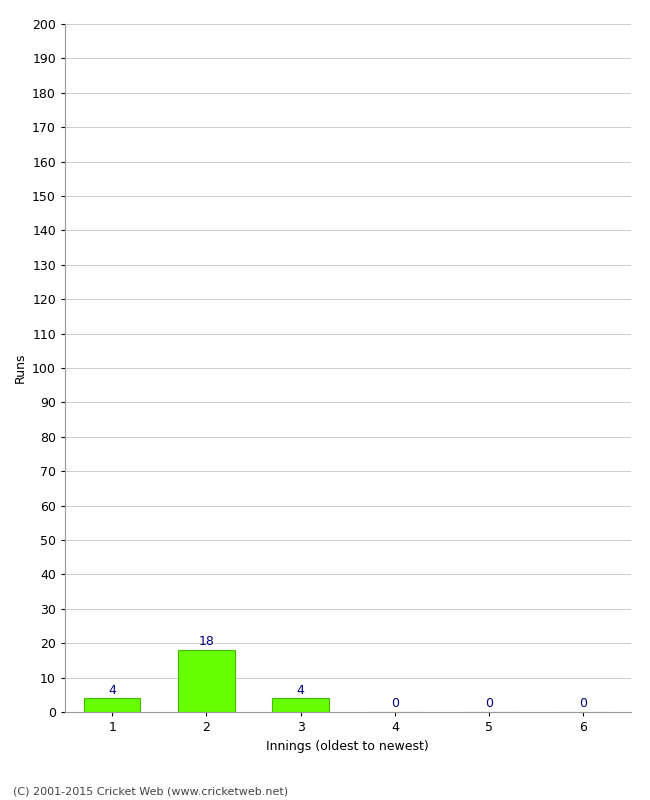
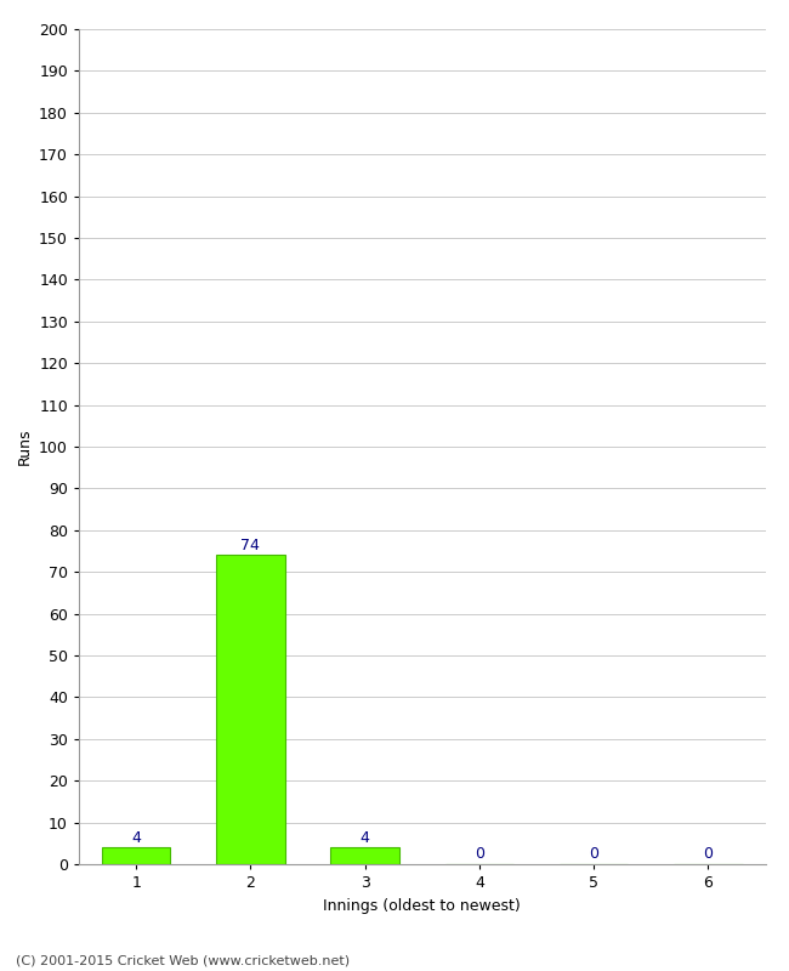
2: 18 -> 74
